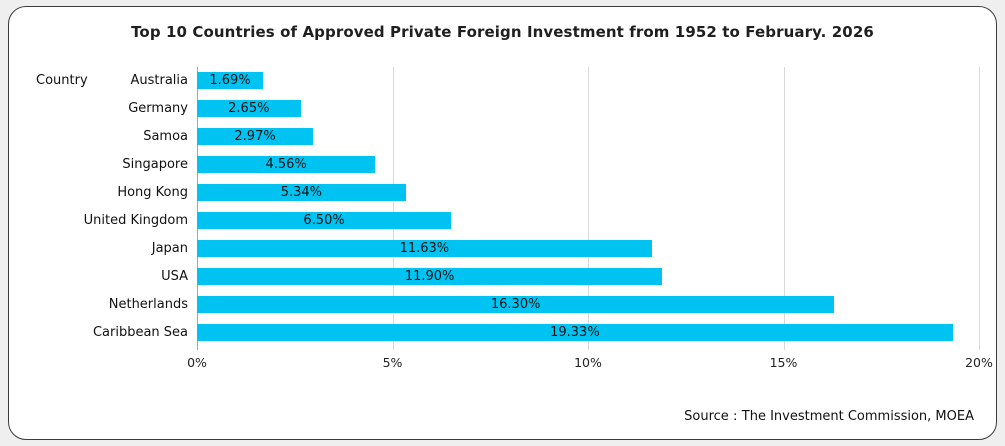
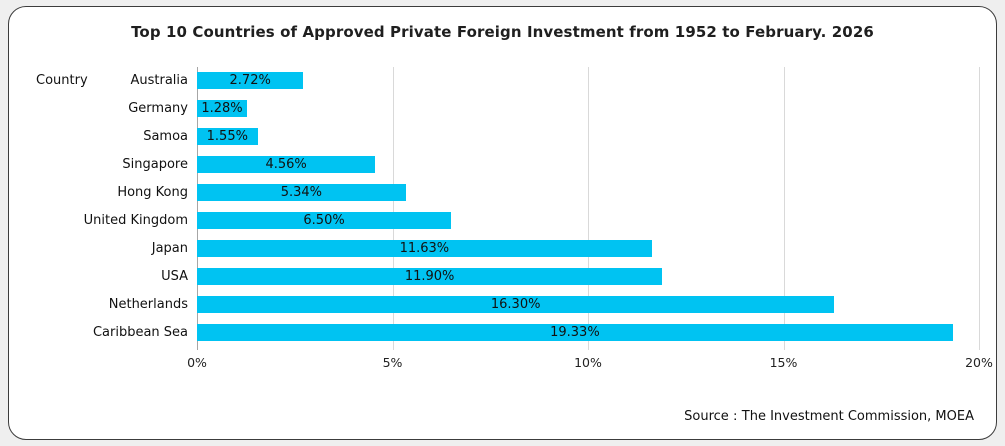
Australia: 1.69% -> 2.72%
Germany: 2.65% -> 1.28%
Samoa: 2.97% -> 1.55%
